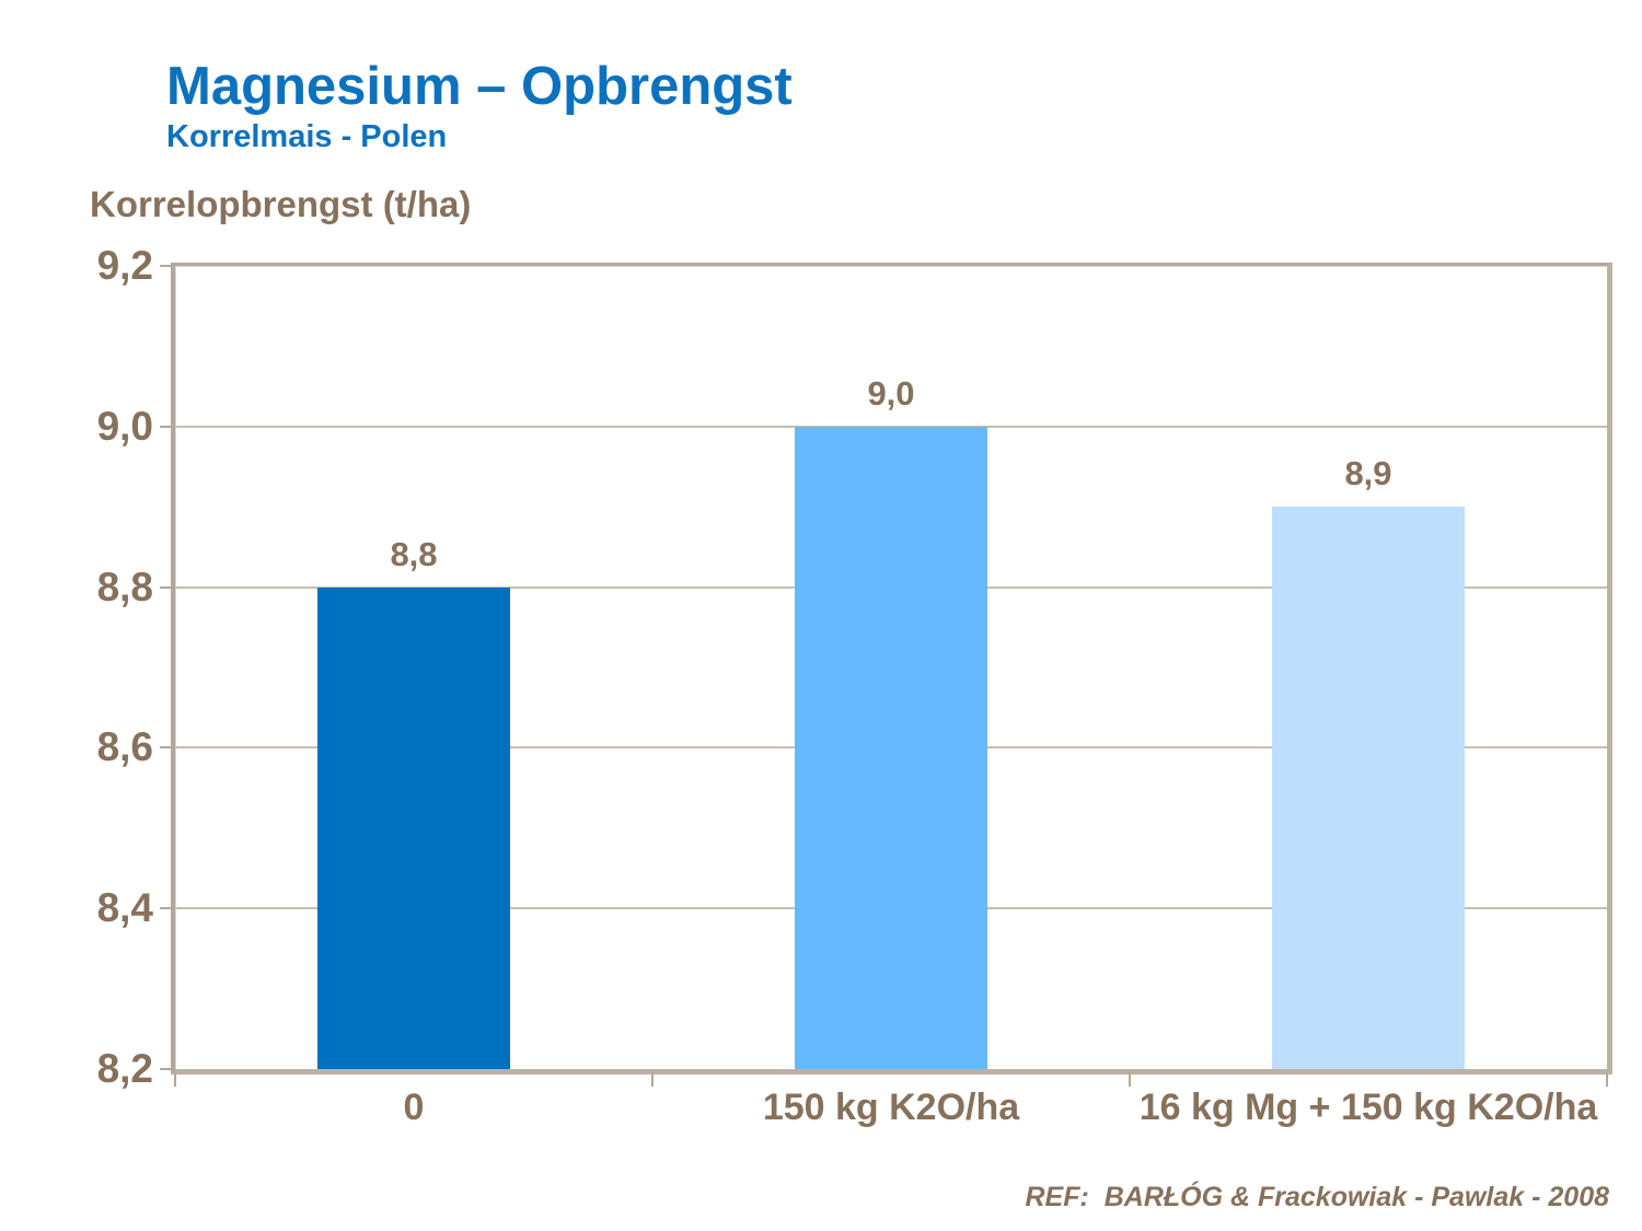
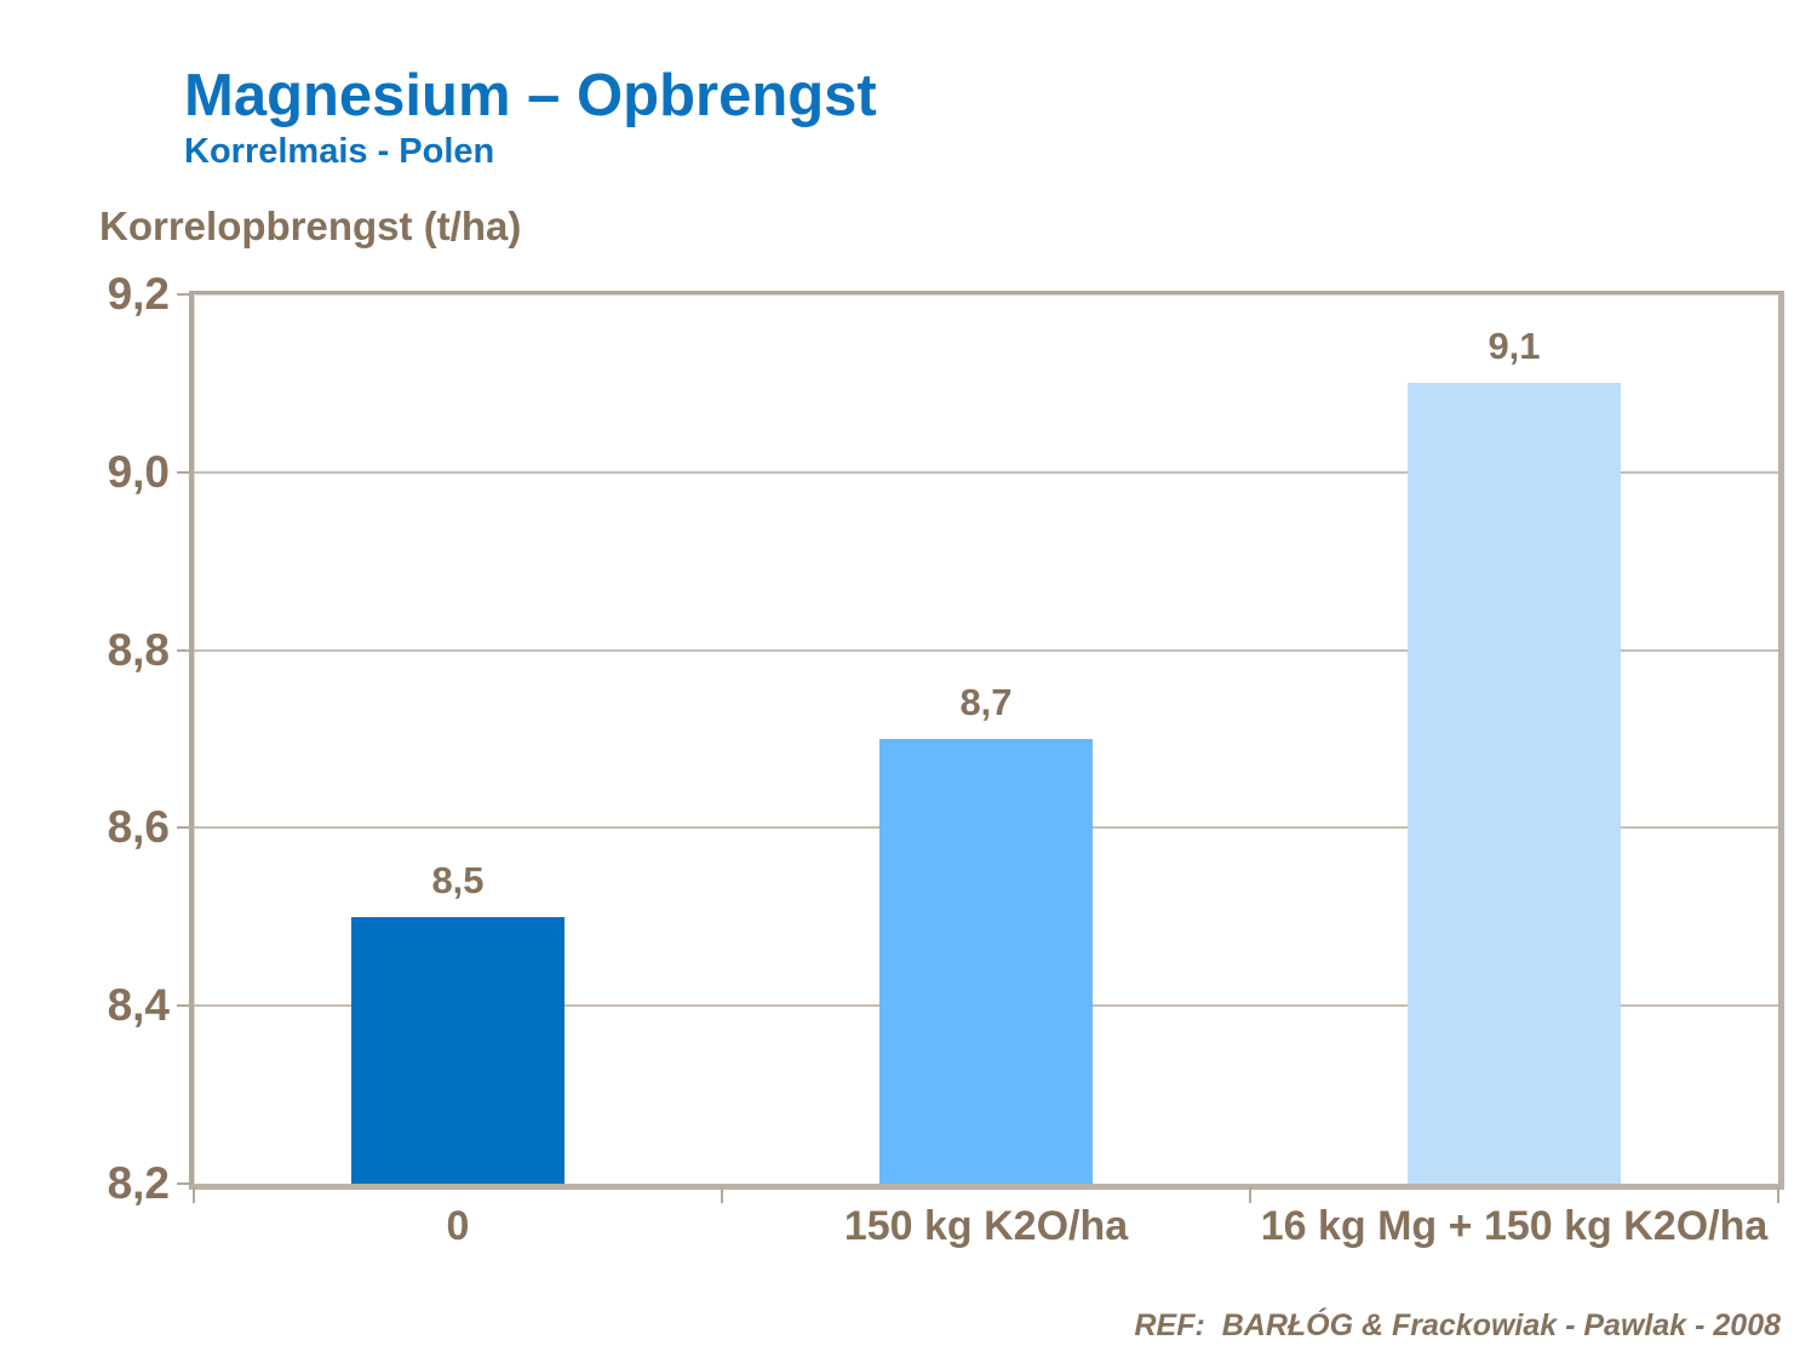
0: 8,8 -> 8,5
150 kg K2O/ha: 9,0 -> 8,7
16 kg Mg + 150 kg K2O/ha: 8,9 -> 9,1
